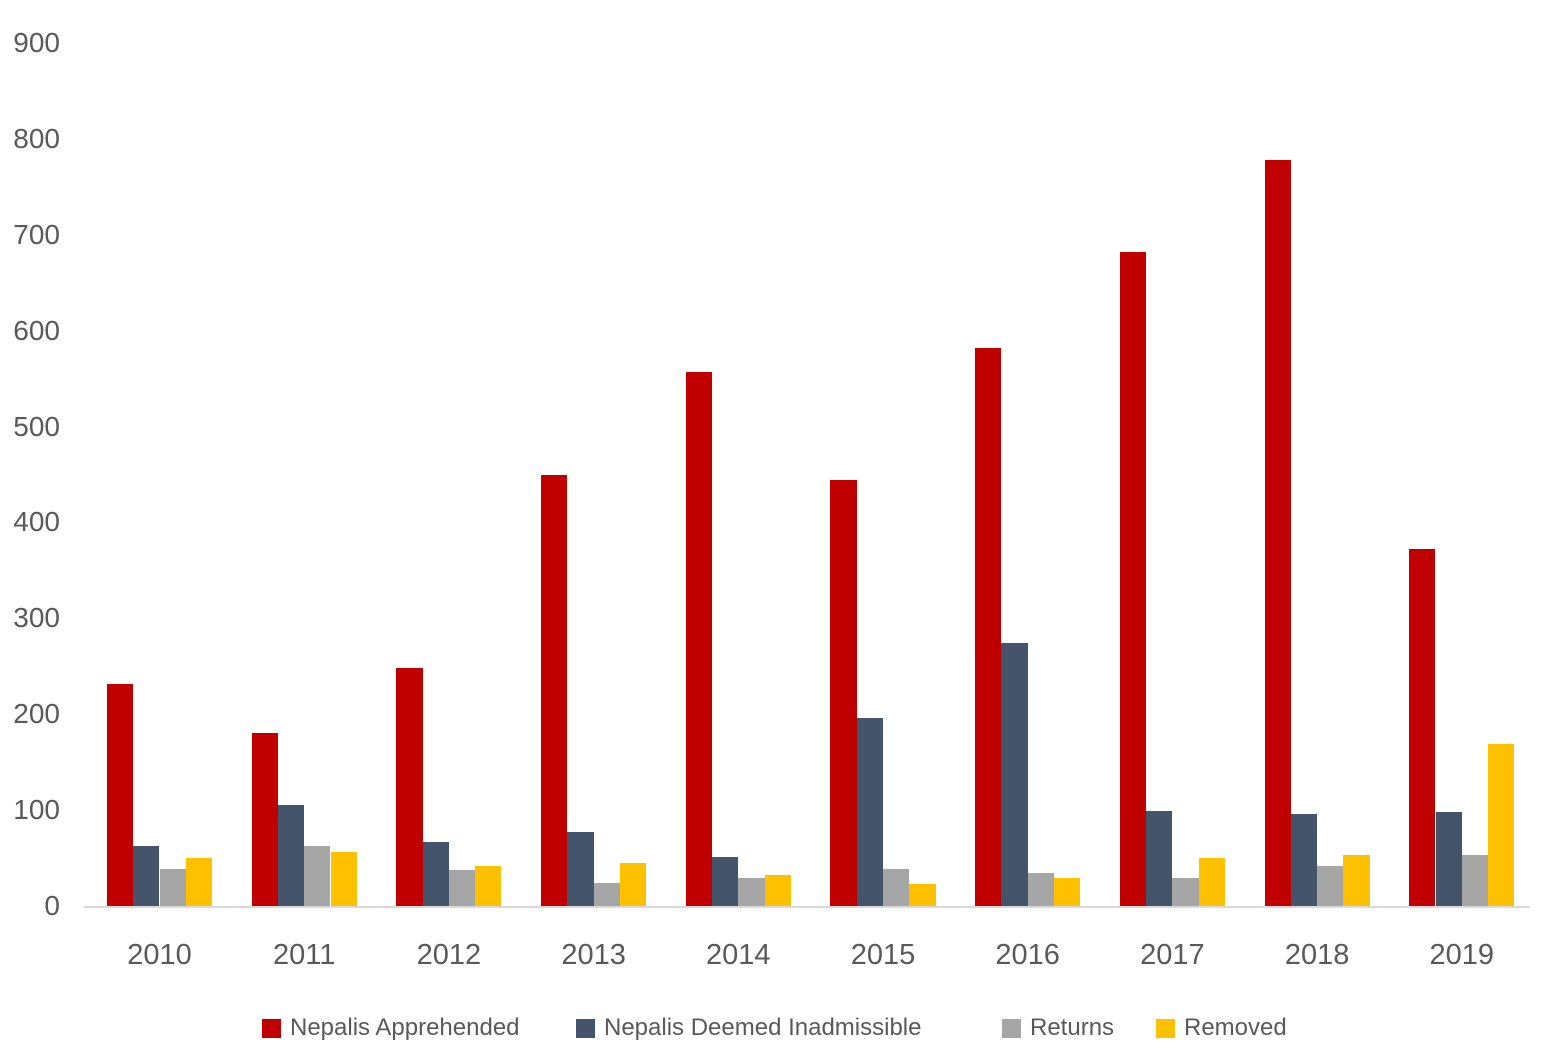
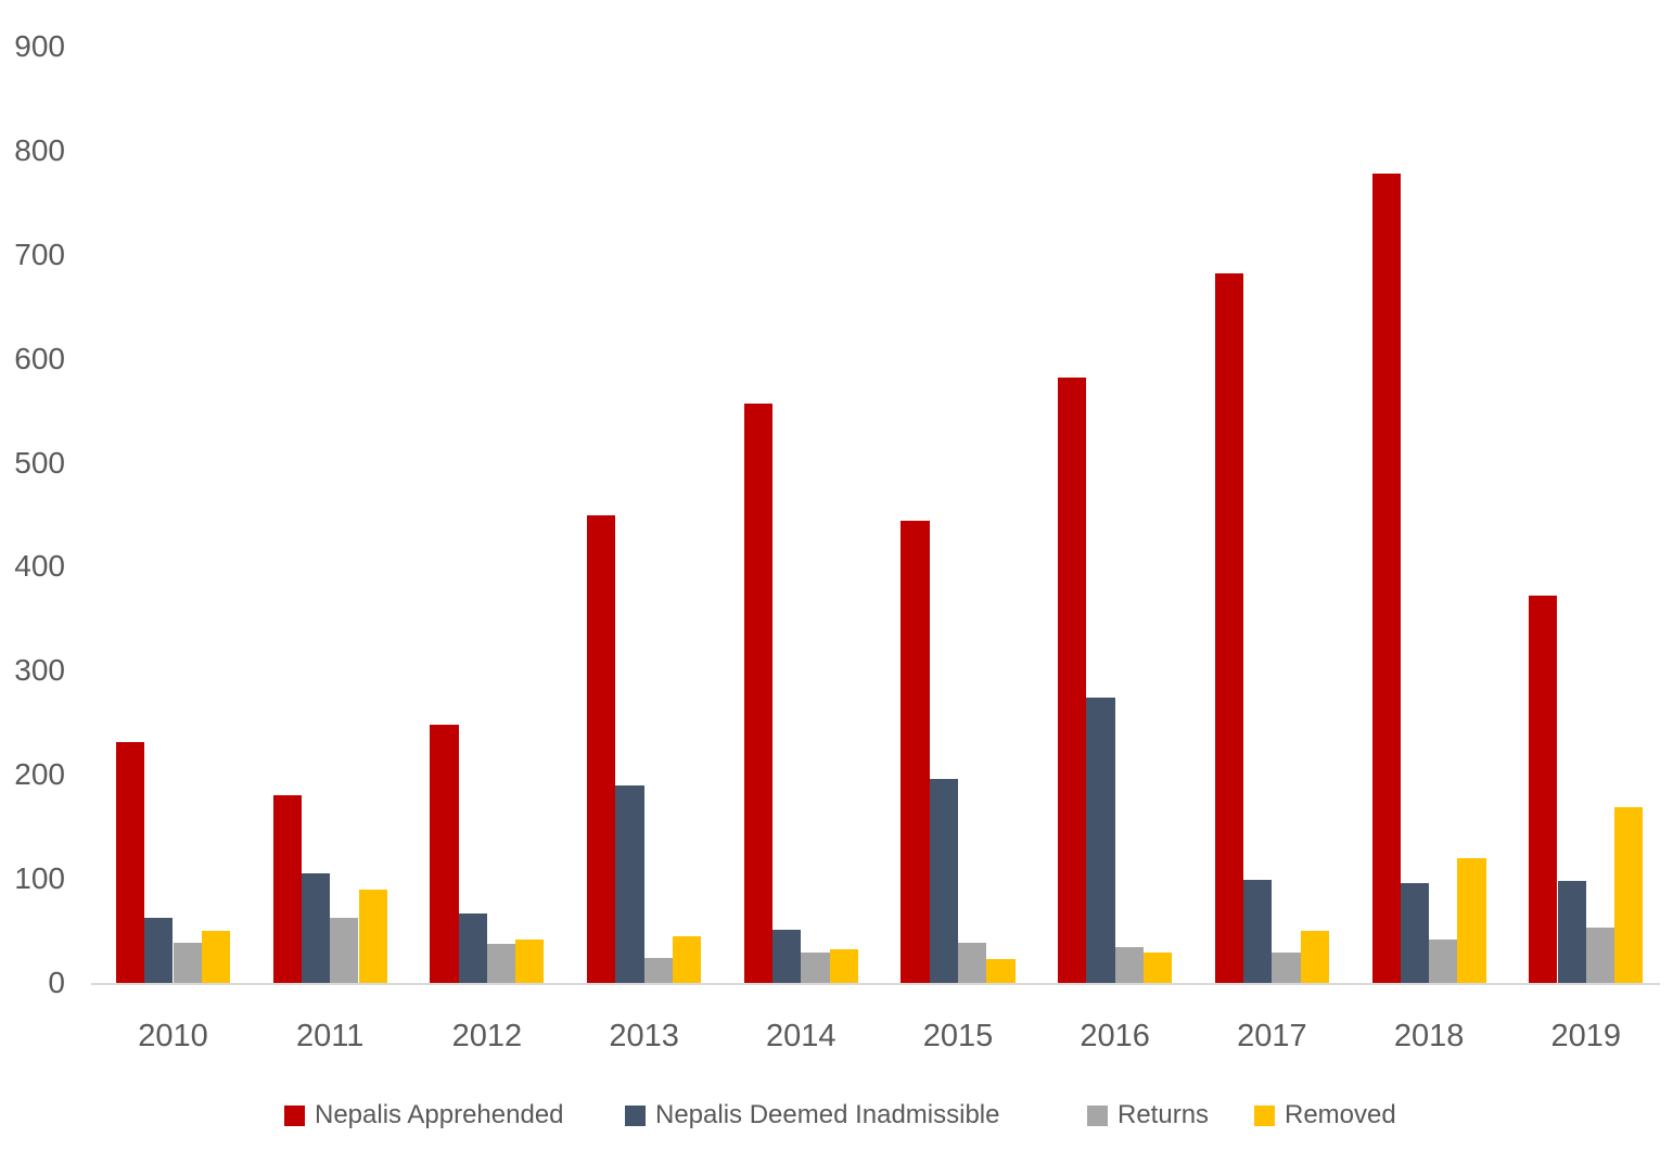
Removed/2011: 60 -> 90
Nepalis Deemed Inadmissible/2013: 80 -> 190
Removed/2018: 50 -> 120
